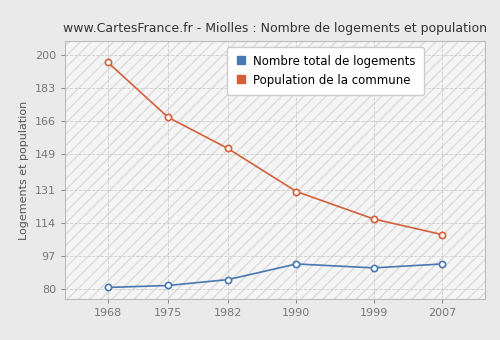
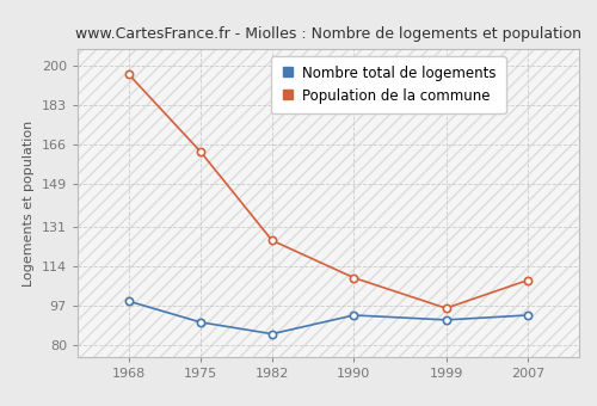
Nombre total de logements/1968: 81 -> 99
Nombre total de logements/1975: 82 -> 90
Population de la commune/1975: 168 -> 163
Population de la commune/1982: 152 -> 125
Population de la commune/1990: 130 -> 109
Population de la commune/1999: 116 -> 96
